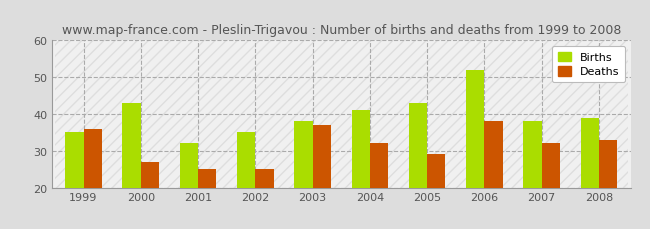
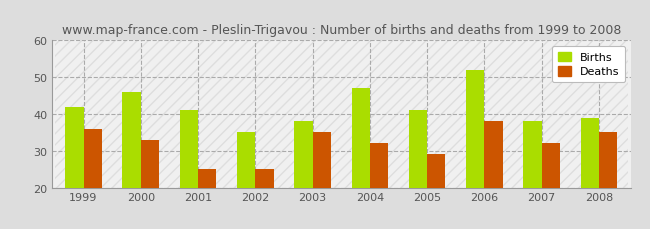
Births/1999: 35 -> 42
Births/2000: 43 -> 46
Deaths/2000: 27 -> 33
Births/2001: 32 -> 41
Deaths/2003: 37 -> 35
Births/2004: 41 -> 47
Births/2005: 43 -> 41
Deaths/2008: 33 -> 35
